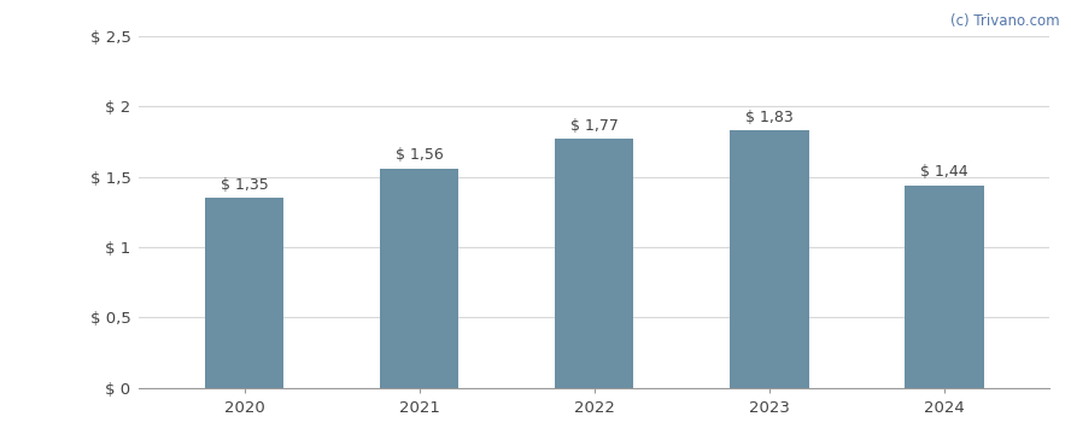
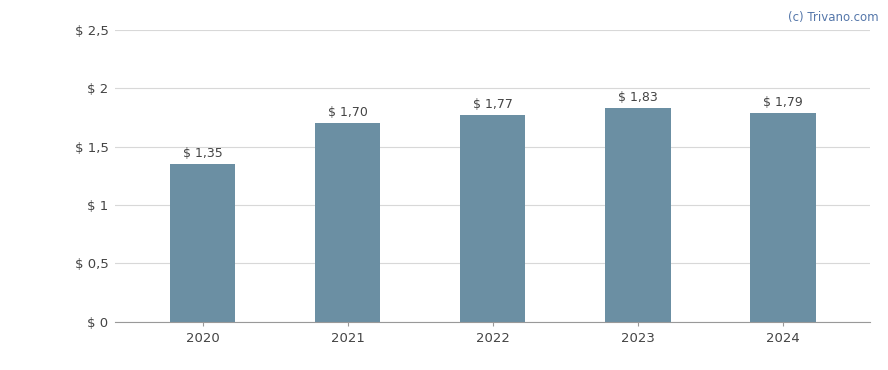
2021: 1,56 -> 1,70
2024: 1,44 -> 1,79
